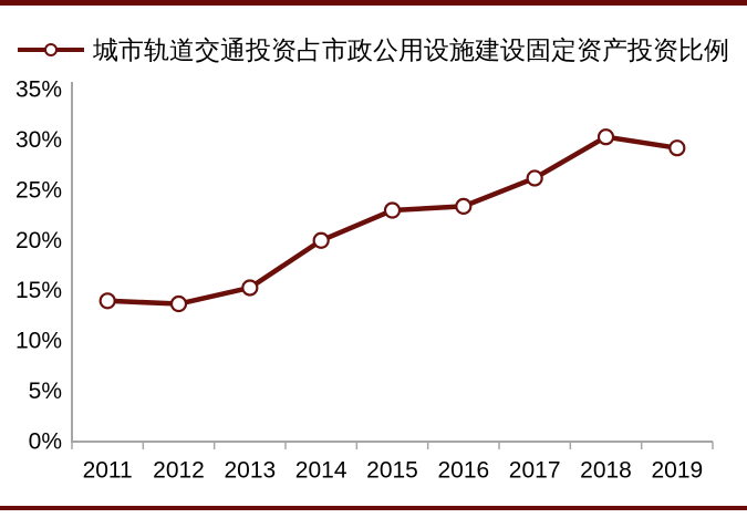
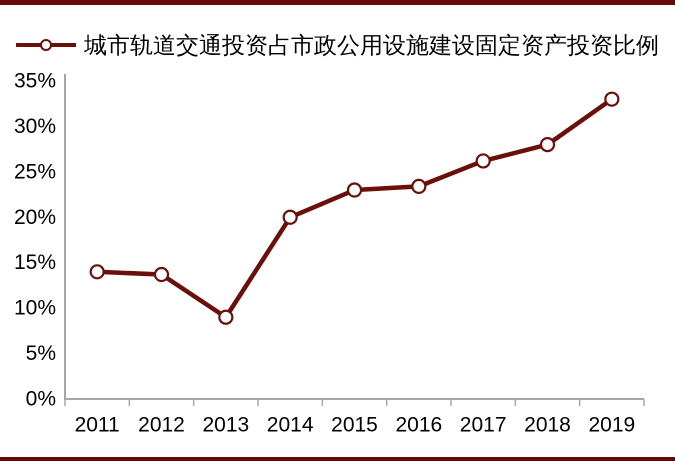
2013: 15% -> 9%
2018: 30% -> 28%
2019: 29% -> 33%
